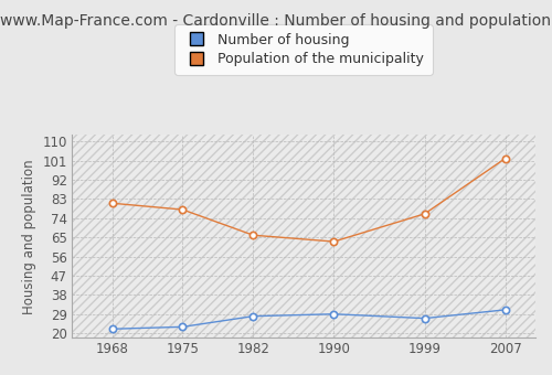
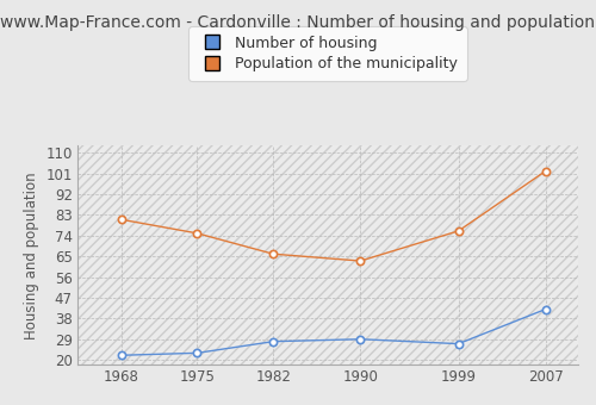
Population of the municipality/1975: 78 -> 75
Number of housing/2007: 31 -> 42
